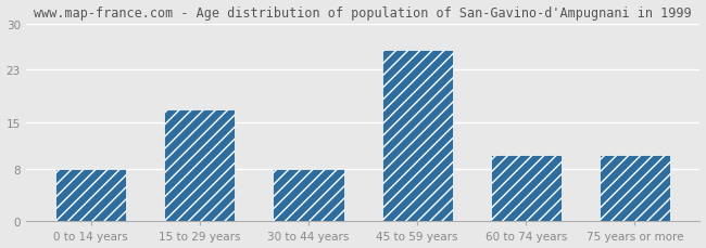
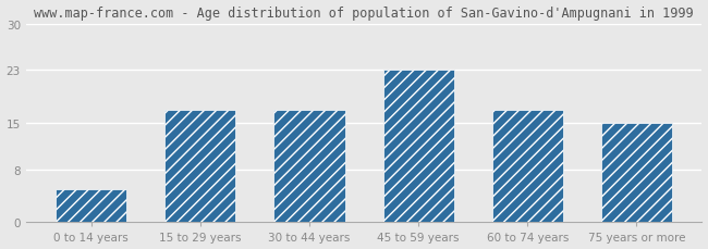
0 to 14 years: 8 -> 5
30 to 44 years: 8 -> 17
45 to 59 years: 26 -> 23
60 to 74 years: 10 -> 17
75 years or more: 10 -> 15
